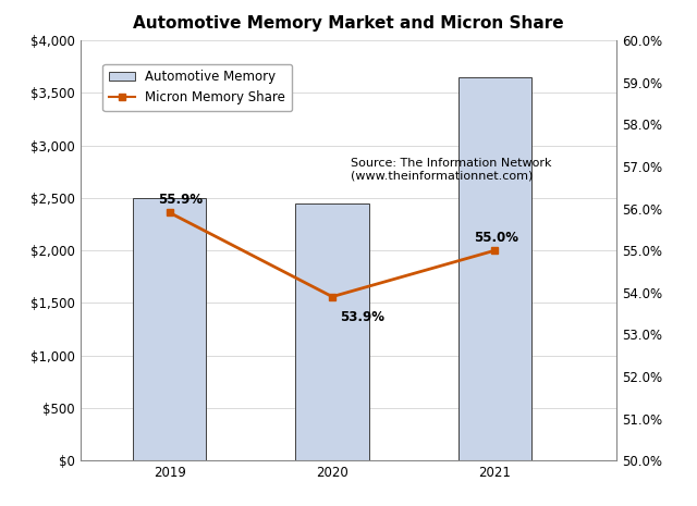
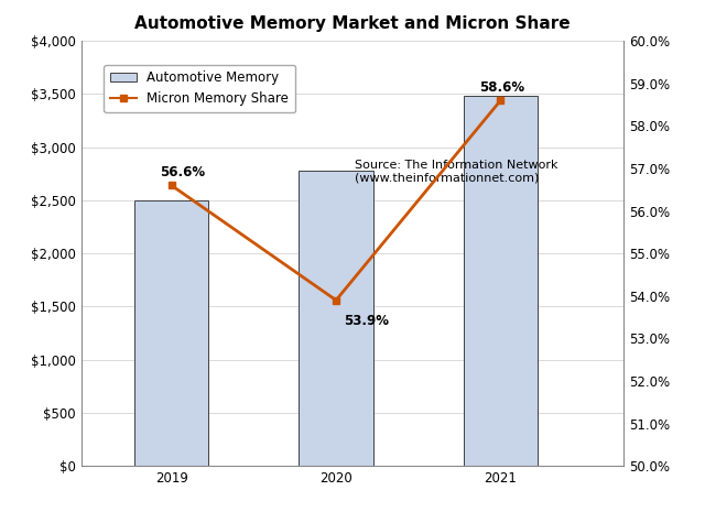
Micron Memory Share/2019: 55.9% -> 56.6%
Automotive Memory/2020: $2,450 -> $2,780
Automotive Memory/2021: $3,650 -> $3,480
Micron Memory Share/2021: 55.0% -> 58.6%
